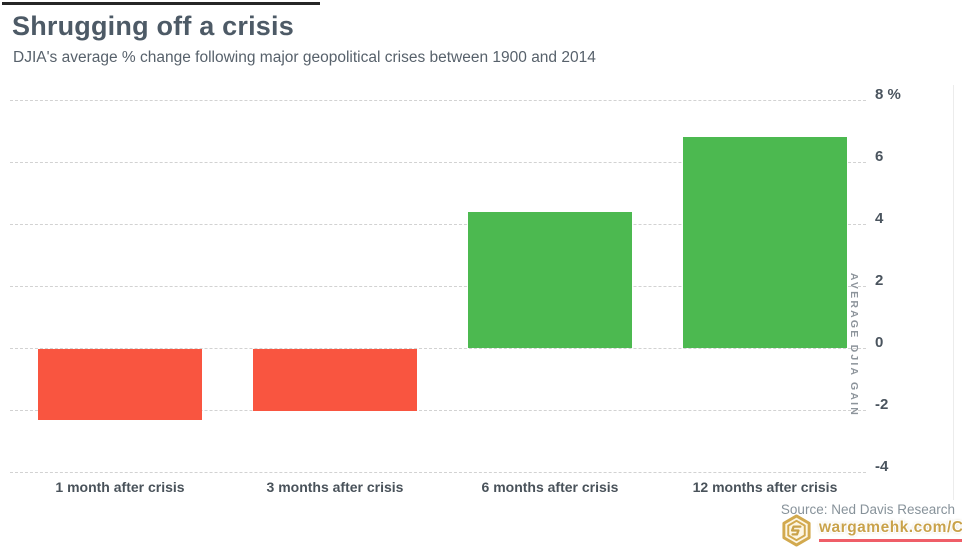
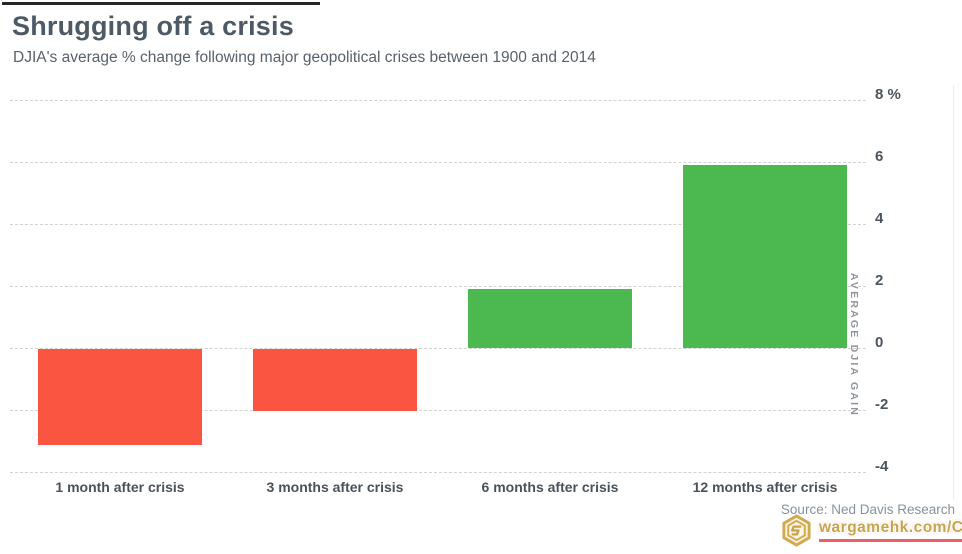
1 month after crisis: -2.3% -> -3.1%
6 months after crisis: 4.4% -> 1.9%
12 months after crisis: 6.8% -> 5.9%
